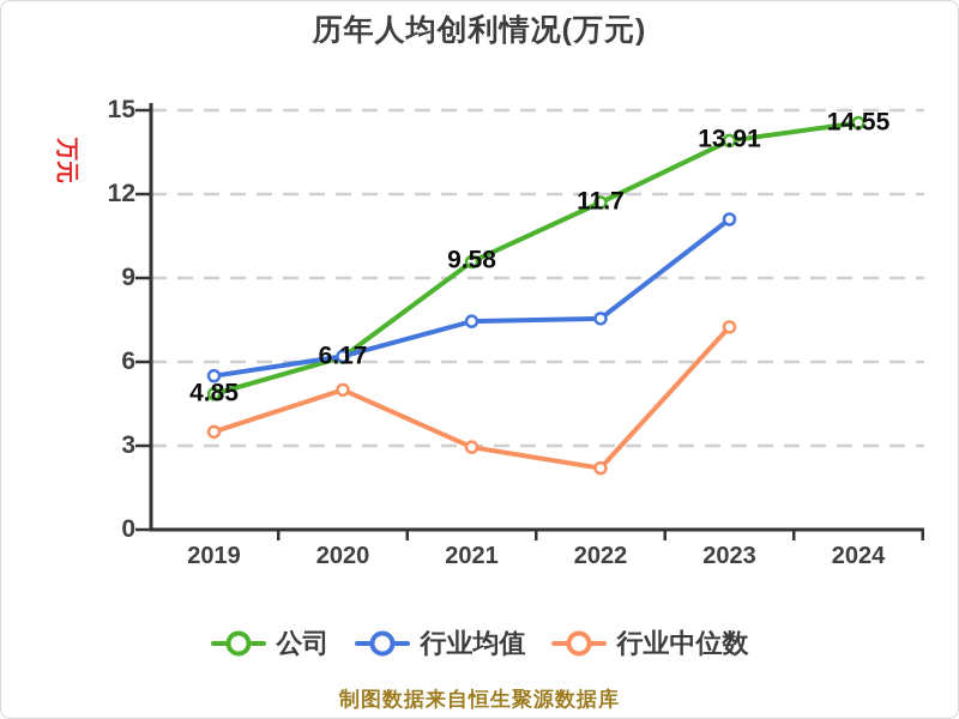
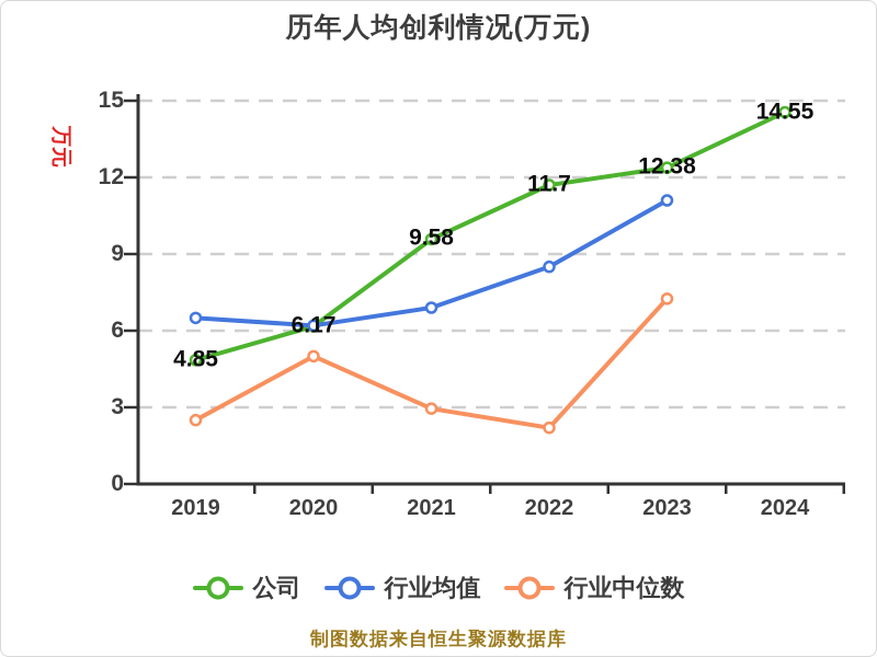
行业均值/2019: 5.5 -> 6.5
行业中位数/2019: 3.5 -> 2.5
行业均值/2021: 7.5 -> 6.9
行业均值/2022: 7.5 -> 8.5
公司/2023: 13.91 -> 12.38
